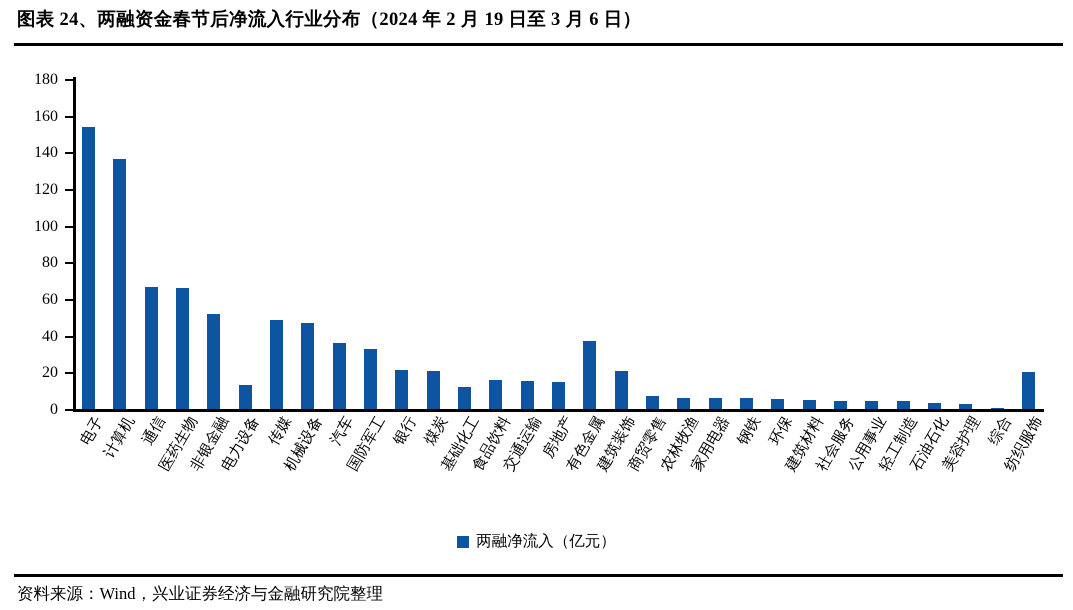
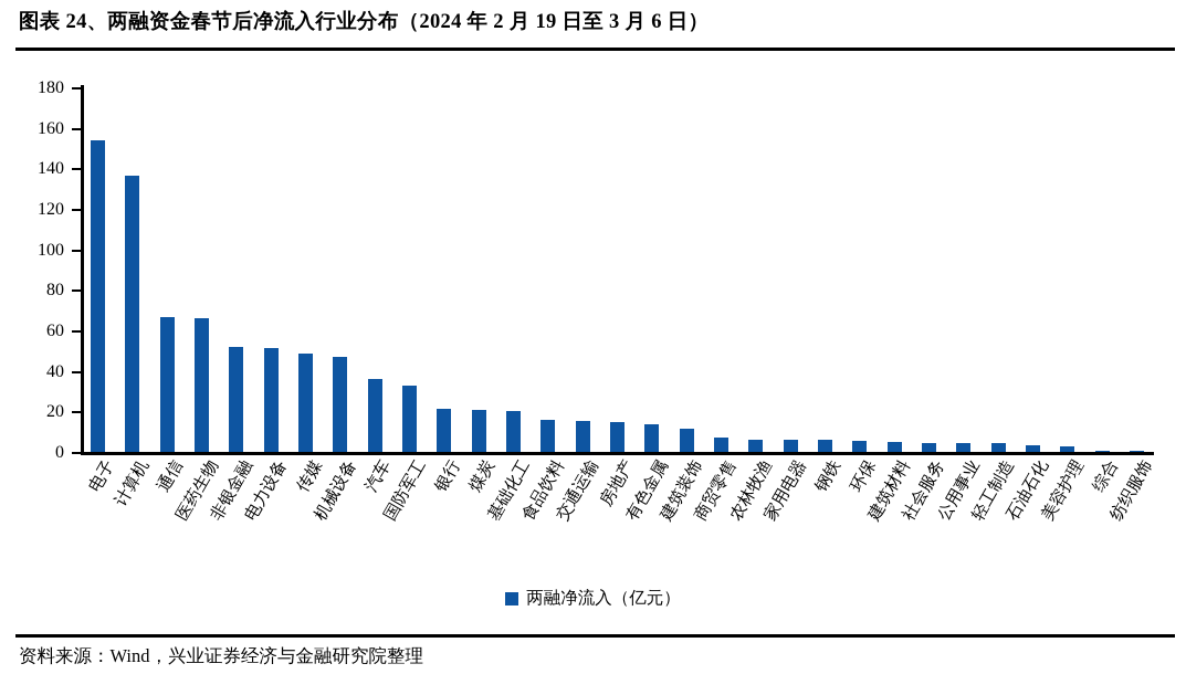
电力设备: 13 -> 52
基础化工: 12 -> 20
有色金属: 37 -> 14
建筑装饰: 21 -> 12
纺织服饰: 20 -> 1
